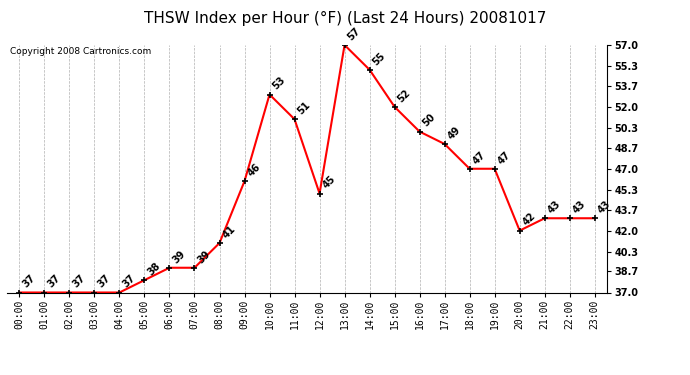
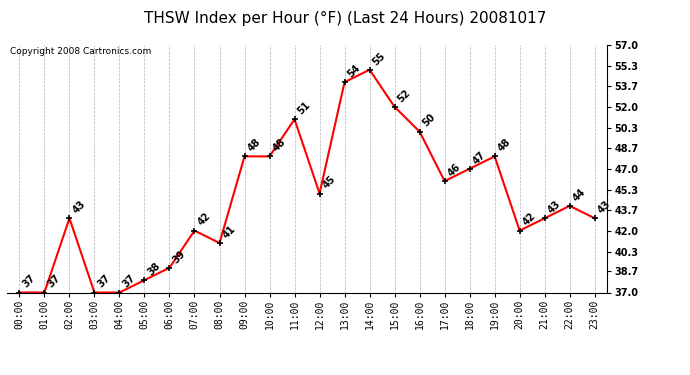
02:00: 37 -> 43
07:00: 39 -> 42
09:00: 46 -> 48
10:00: 53 -> 48
13:00: 57 -> 54
17:00: 49 -> 46
19:00: 47 -> 48
22:00: 43 -> 44
